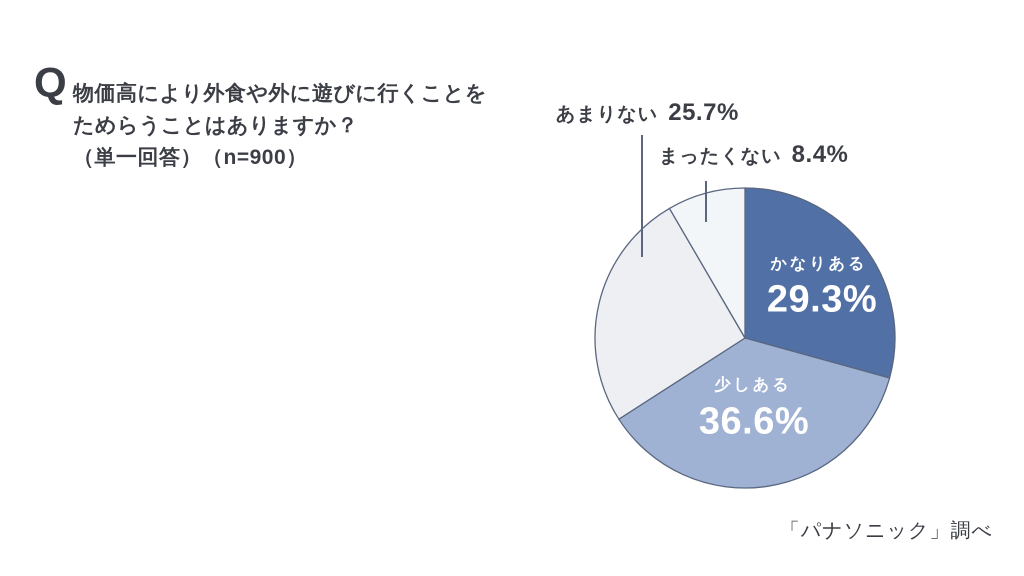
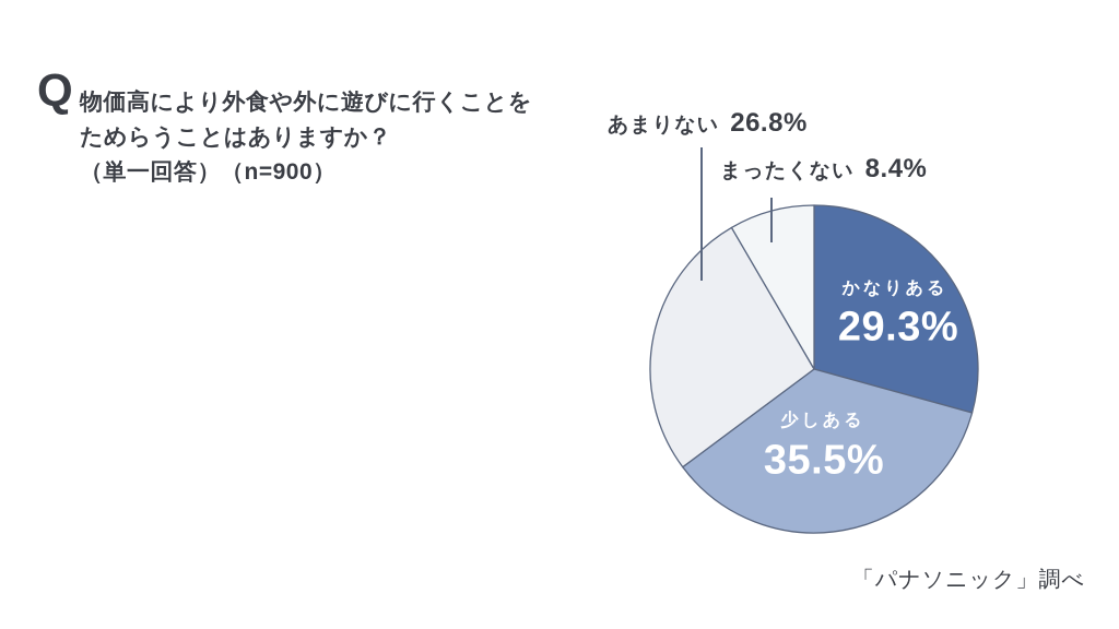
少しある: 36.6% -> 35.5%
あまりない: 25.7% -> 26.8%
